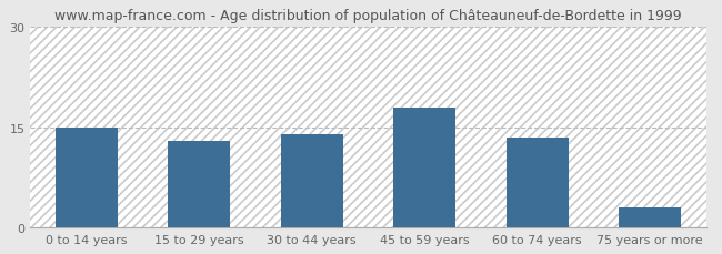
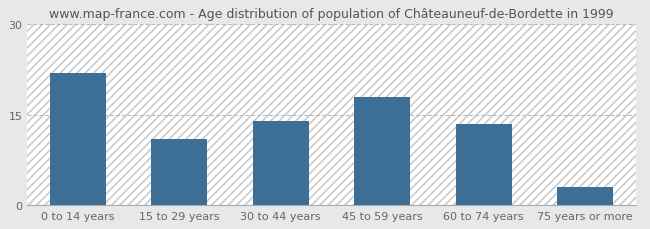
0 to 14 years: 15.0 -> 22.0
15 to 29 years: 13.0 -> 11.0
